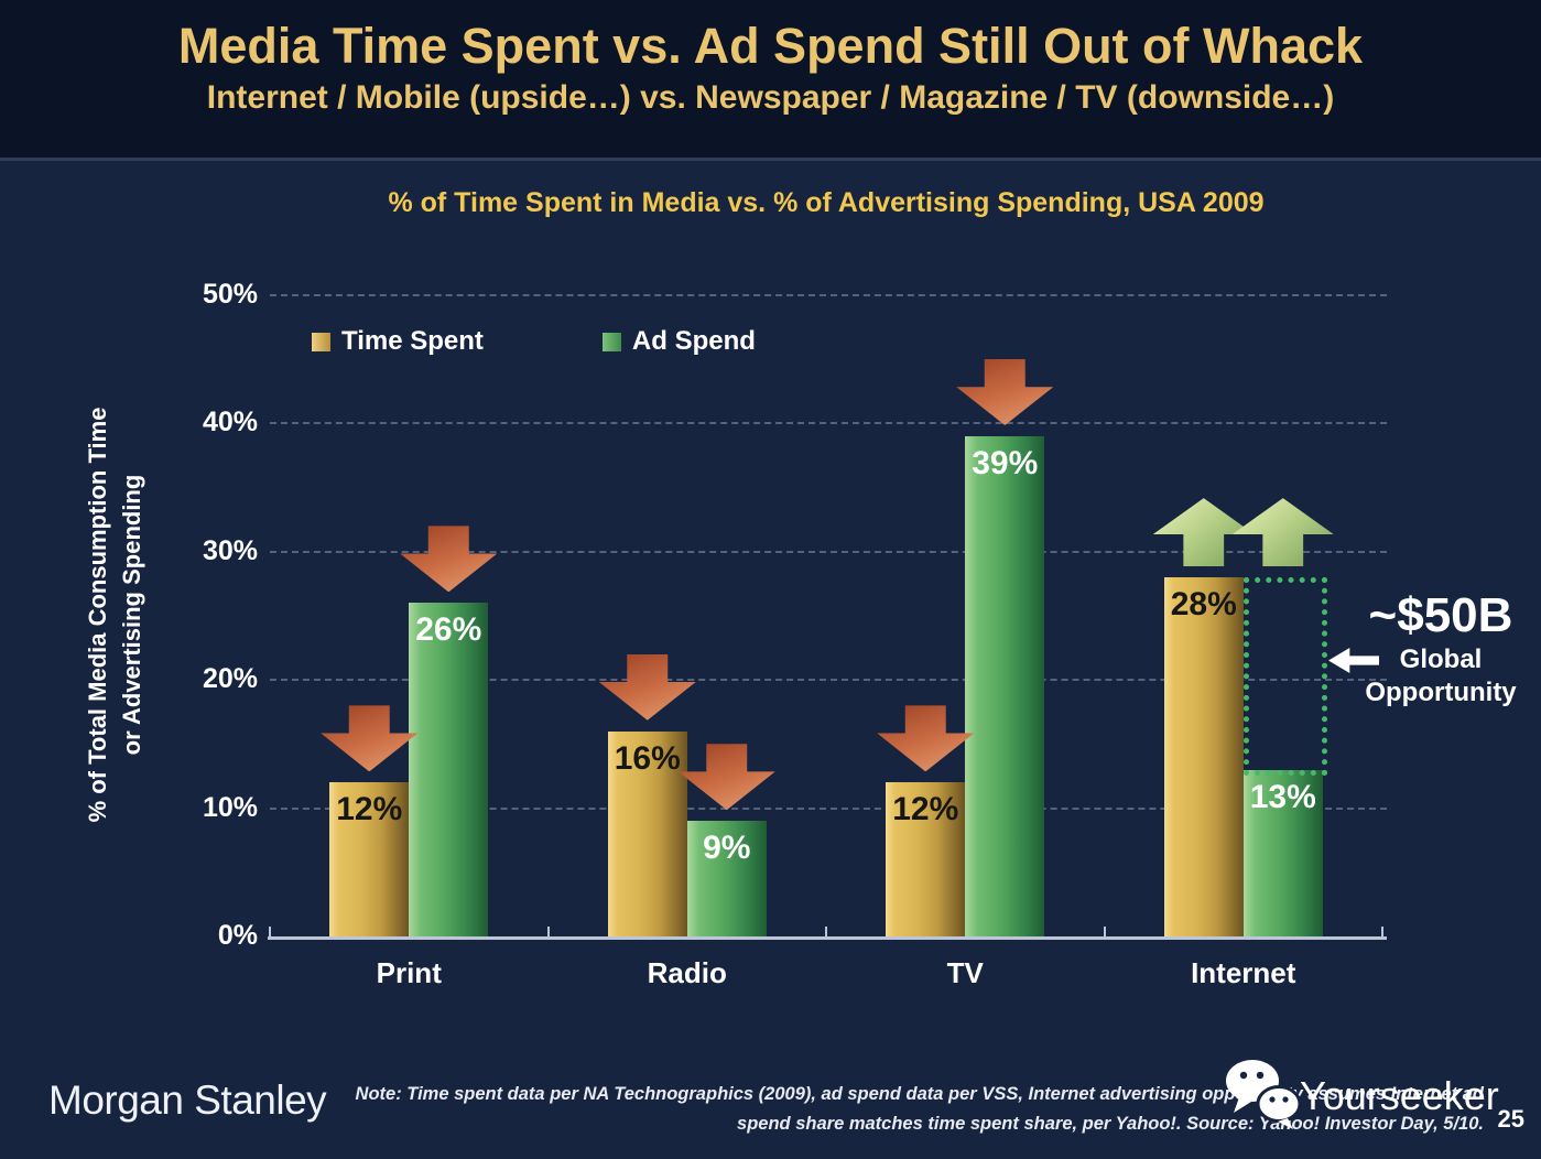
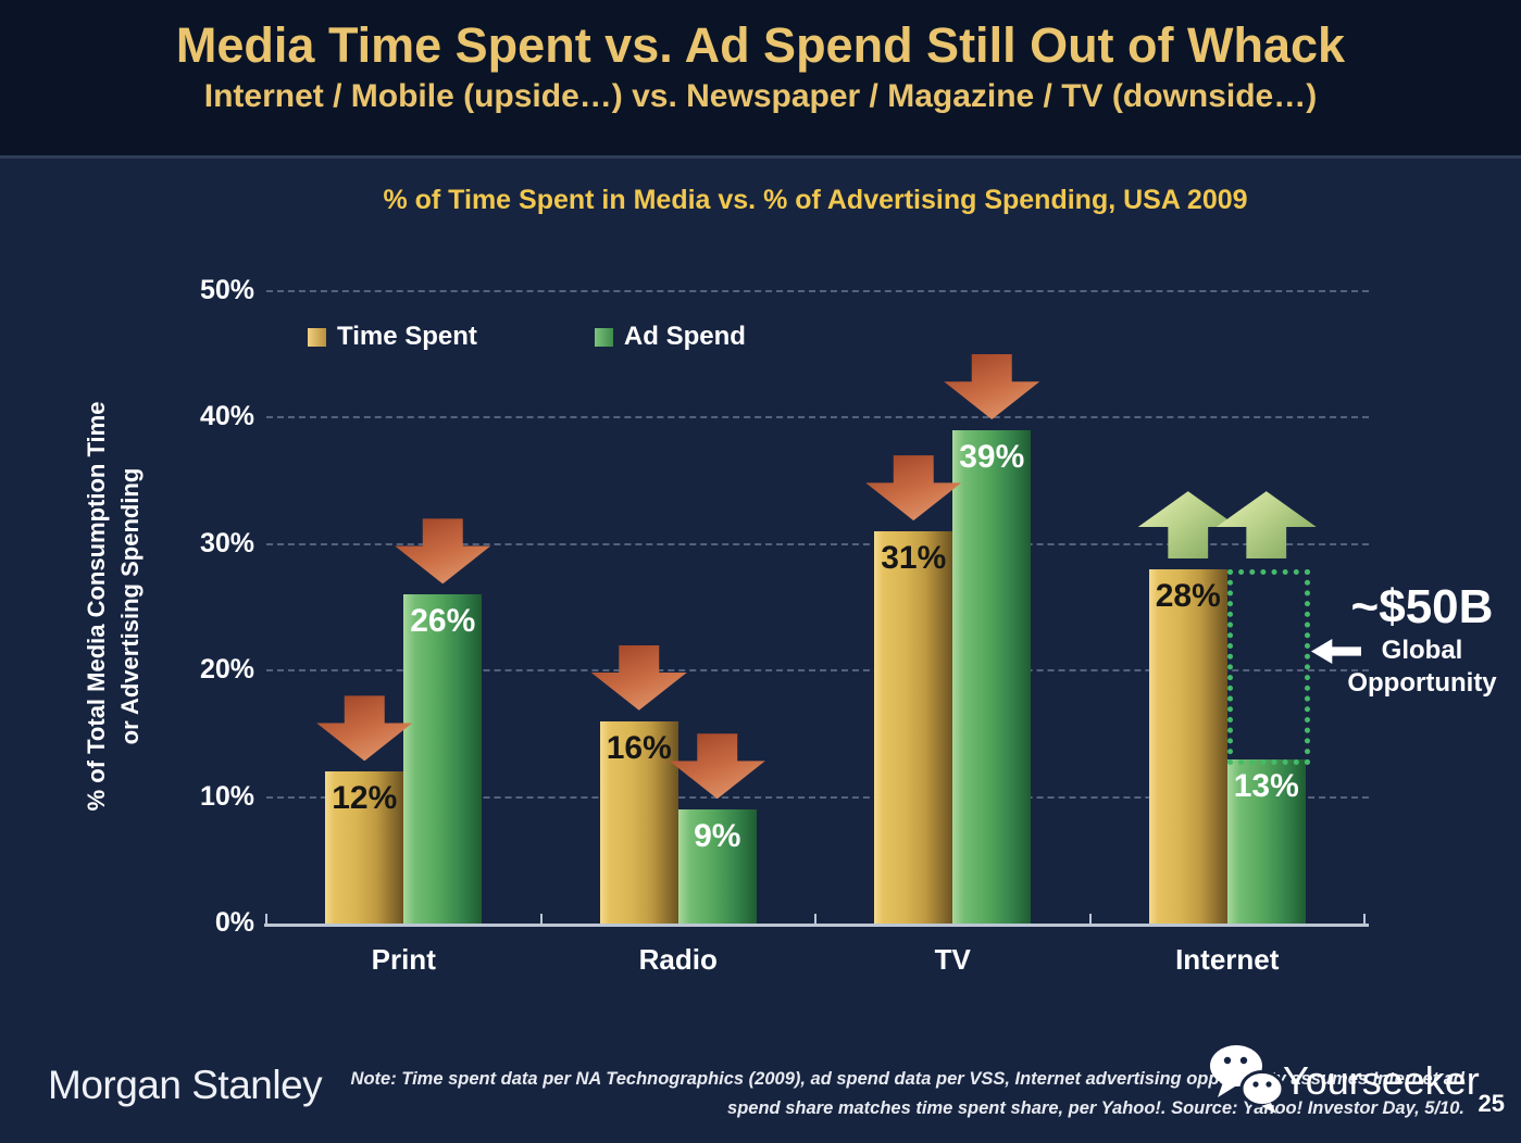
Time Spent/TV: 12% -> 31%
